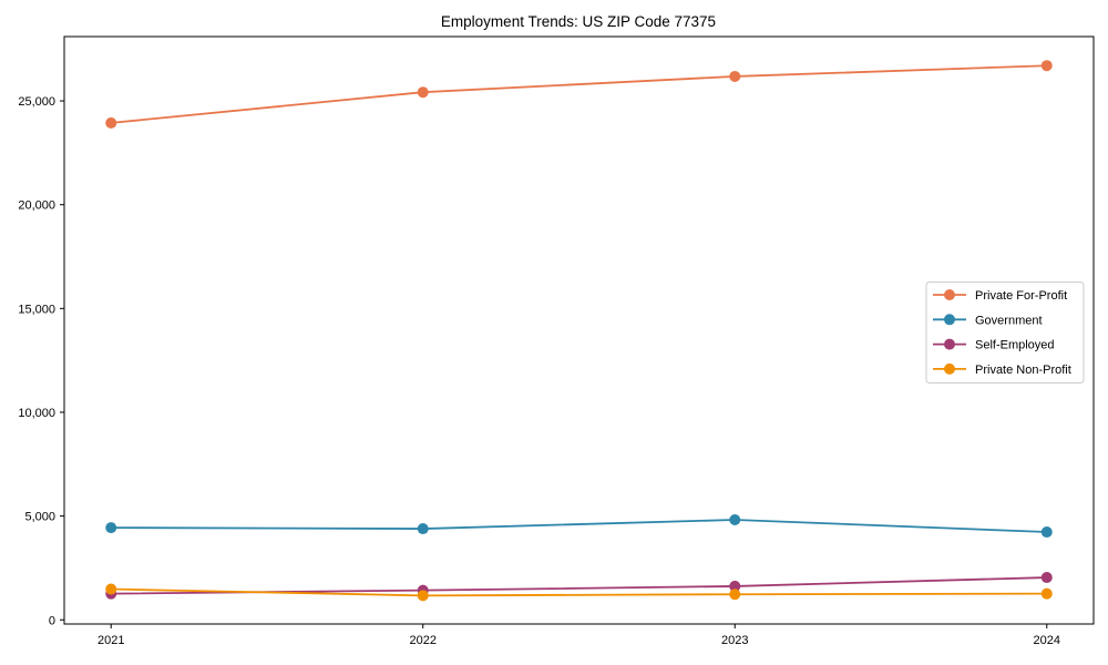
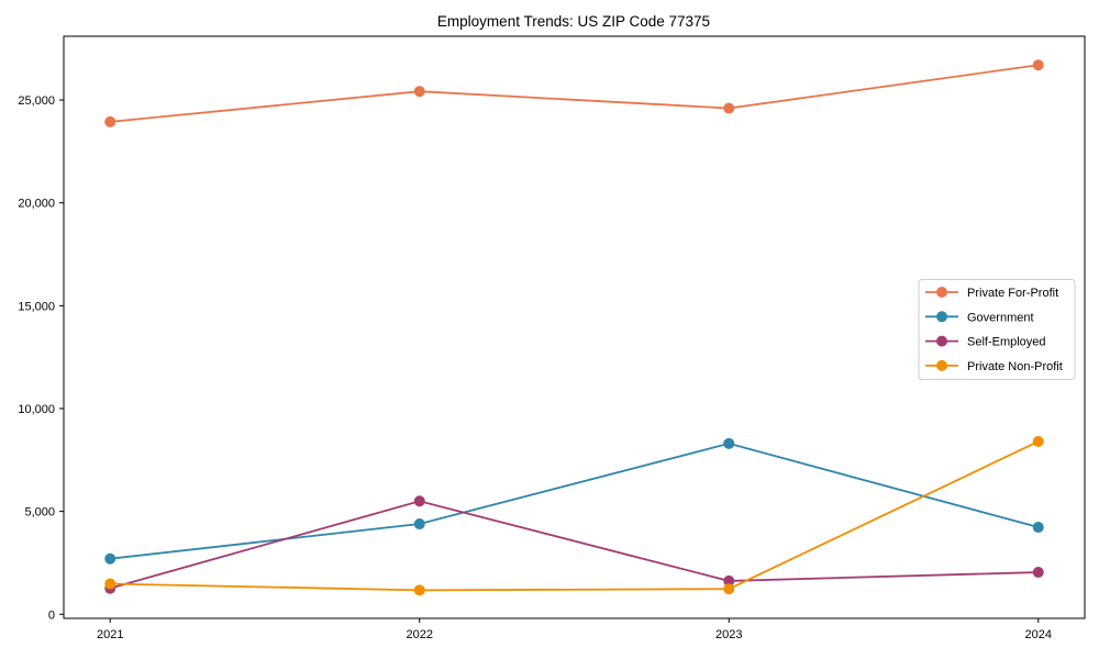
Government/2021: 4400 -> 2700
Self-Employed/2022: 1400 -> 5500
Private For-Profit/2023: 26200 -> 24600
Government/2023: 4800 -> 8300
Private Non-Profit/2024: 1300 -> 8400
